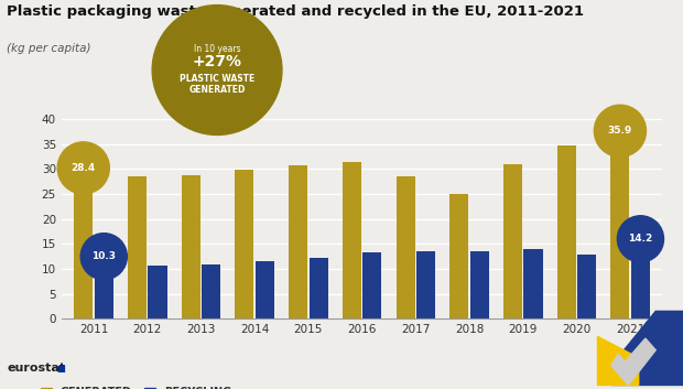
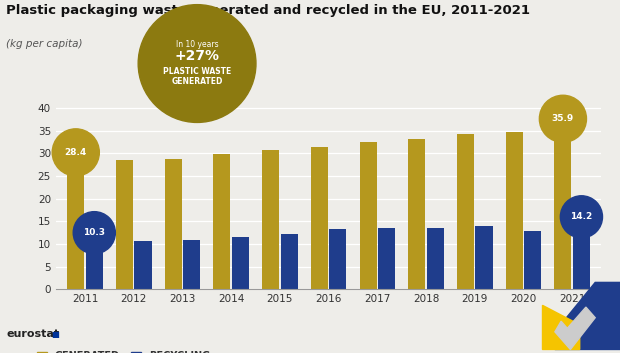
GENERATED/2017: 28.5 -> 32.5
GENERATED/2018: 25.0 -> 33.2
GENERATED/2019: 31.0 -> 34.3
